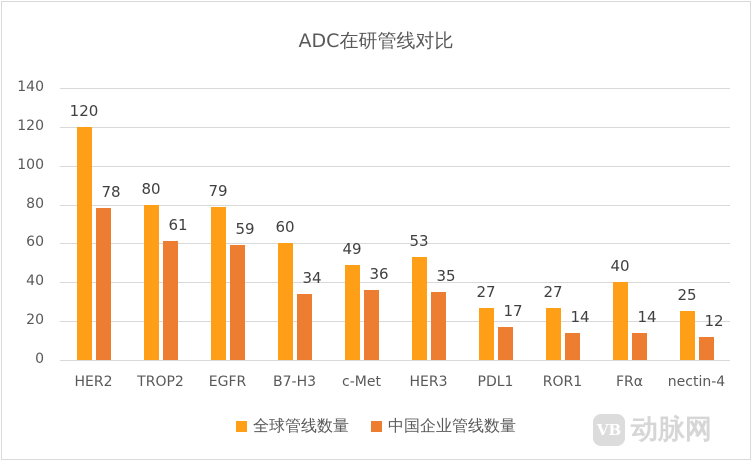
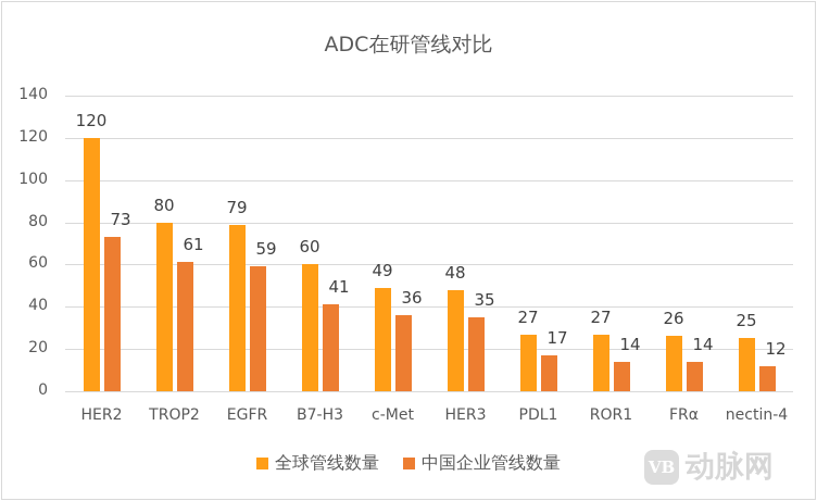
中国企业管线数量/HER2: 78 -> 73
中国企业管线数量/B7-H3: 34 -> 41
全球管线数量/HER3: 53 -> 48
全球管线数量/FRα: 40 -> 26
